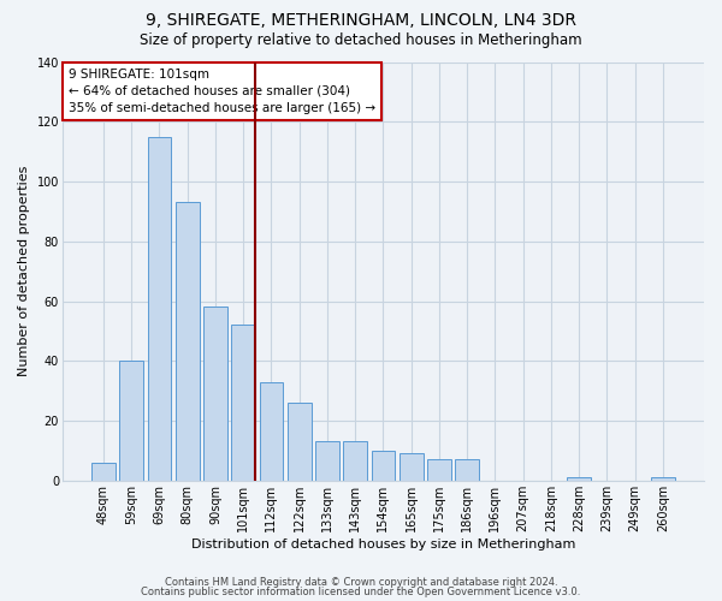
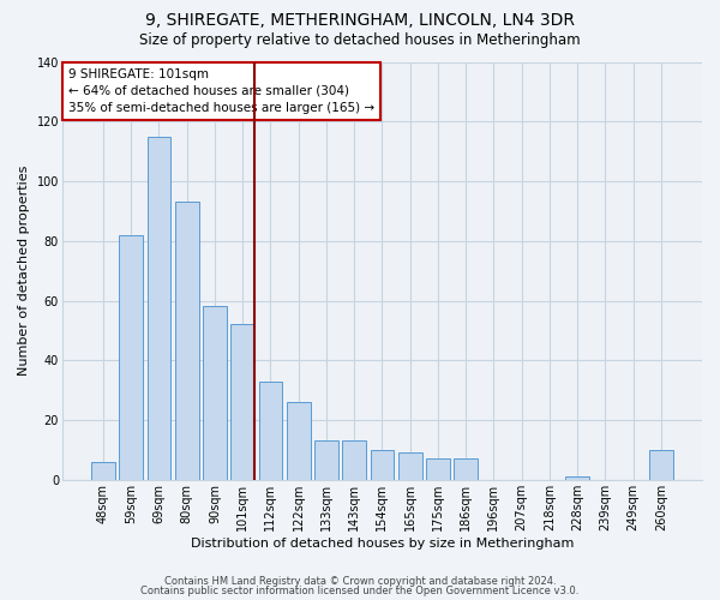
59sqm: 40 -> 82
260sqm: 1 -> 10
